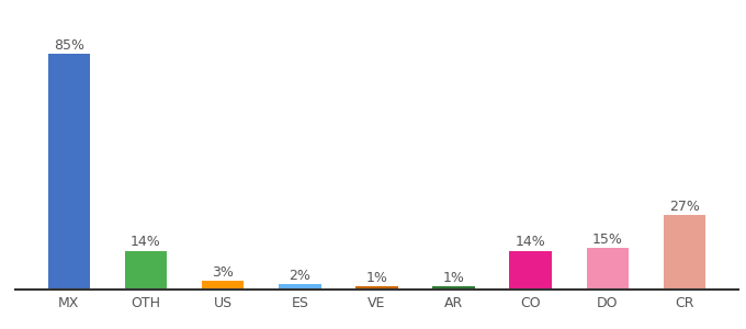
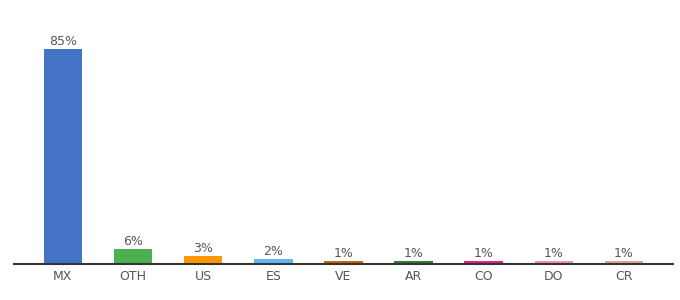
OTH: 14% -> 6%
CO: 14% -> 1%
DO: 15% -> 1%
CR: 27% -> 1%
